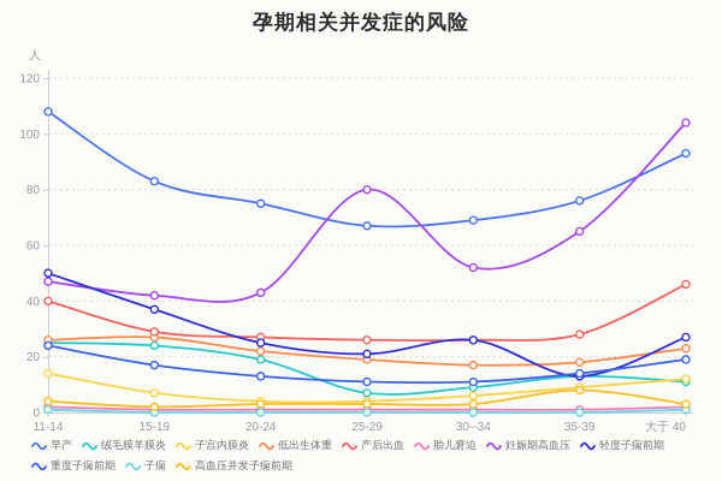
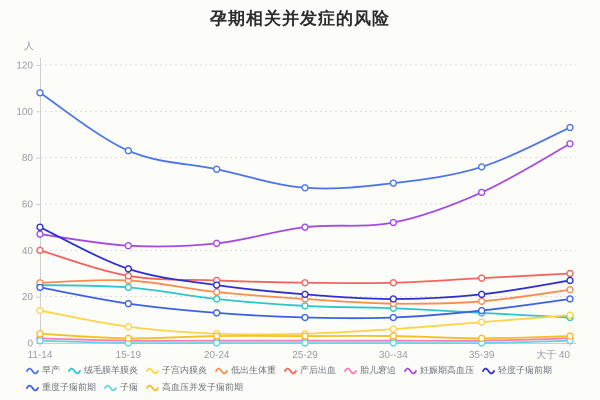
轻度子痫前期/15-19: 37 -> 32
绒毛膜羊膜炎/25-29: 7 -> 16
妊娠期高血压/25-29: 80 -> 50
绒毛膜羊膜炎/30--34: 9 -> 15
轻度子痫前期/30--34: 26 -> 19
轻度子痫前期/35-39: 13 -> 21
高血压并发子痫前期/35-39: 8 -> 2
产后出血/大于 40: 46 -> 30
妊娠期高血压/大于 40: 104 -> 86
